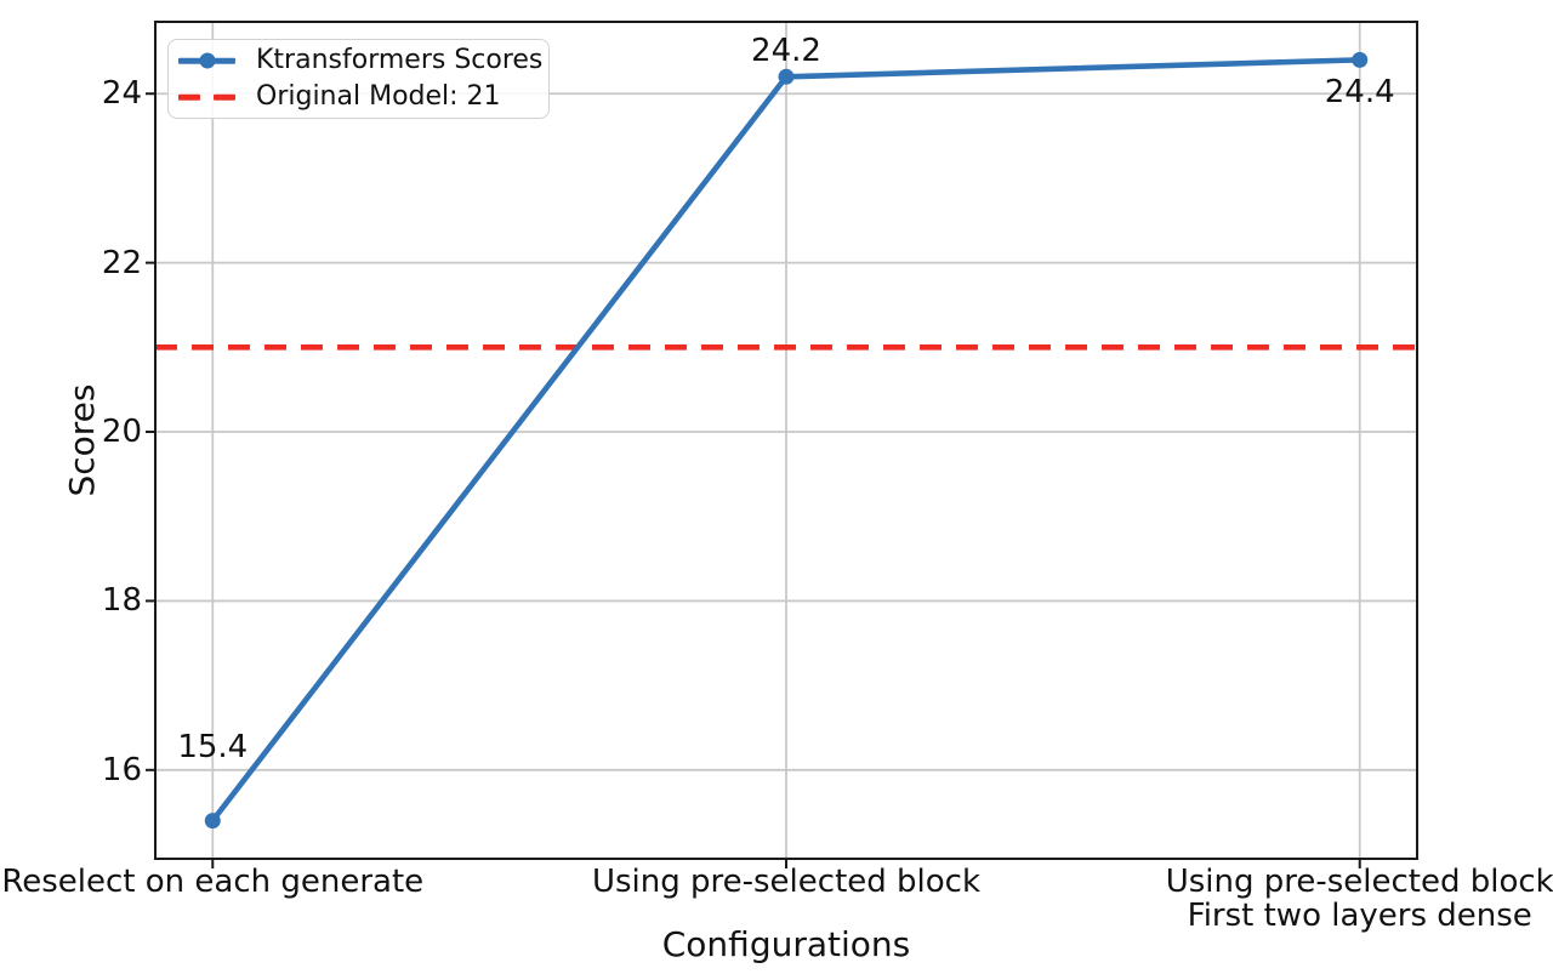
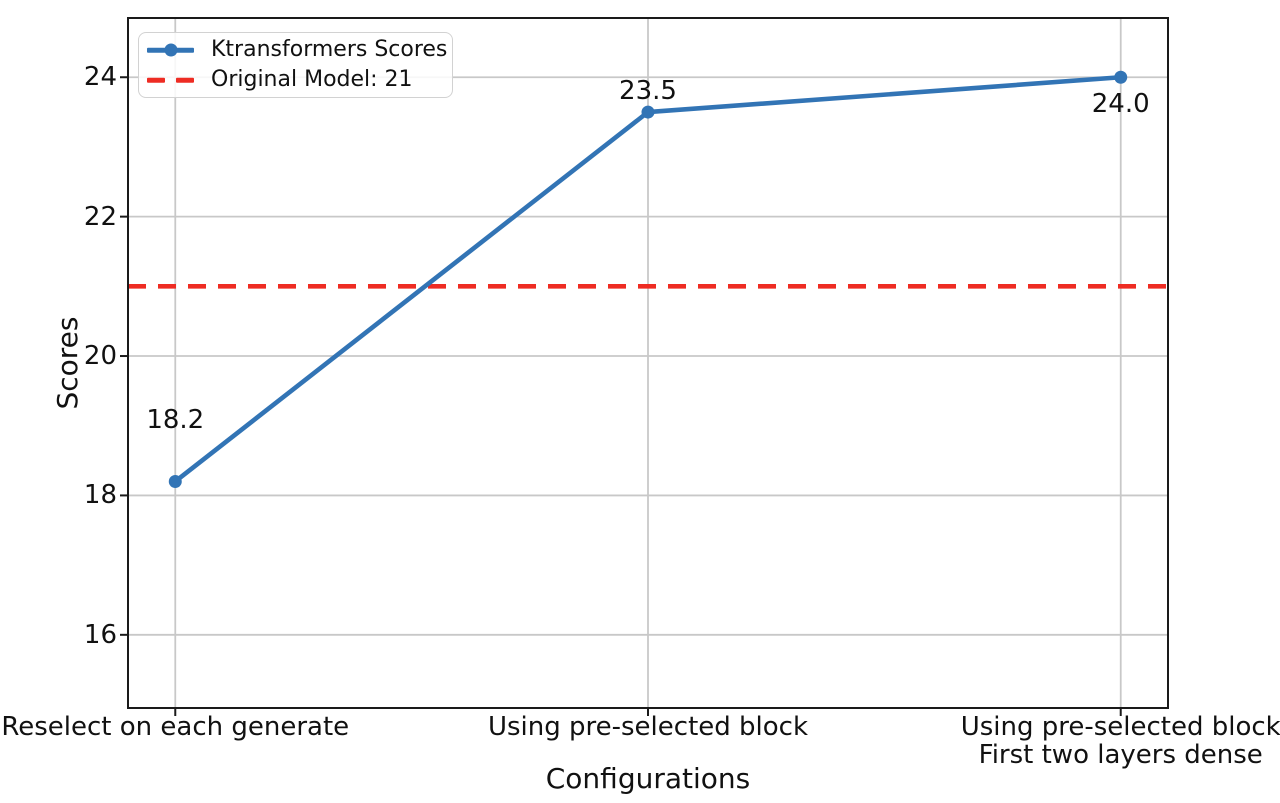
Reselect on each generate: 15.4 -> 18.2
Using pre-selected block: 24.2 -> 23.5
Using pre-selected block First two layers dense: 24.4 -> 24.0
